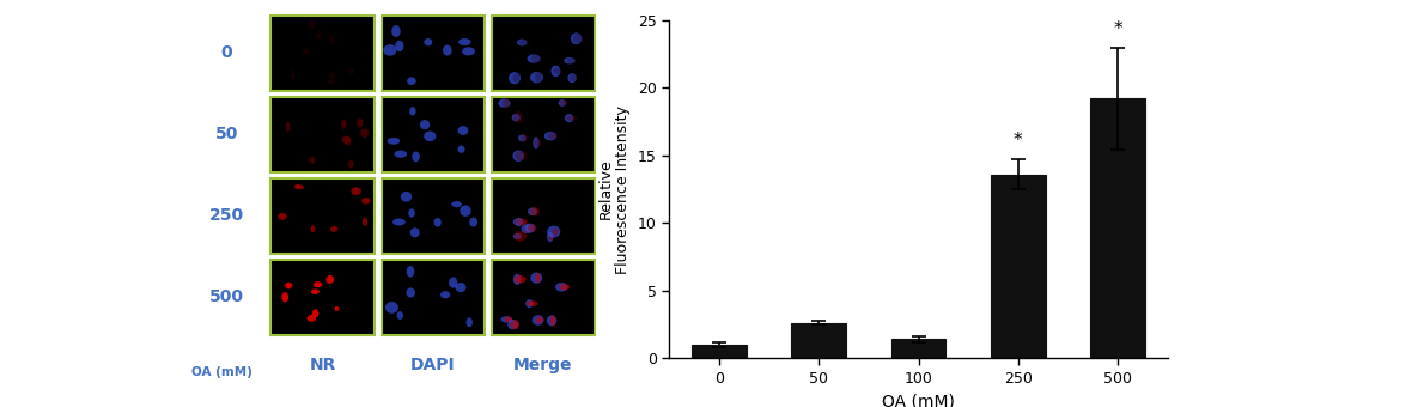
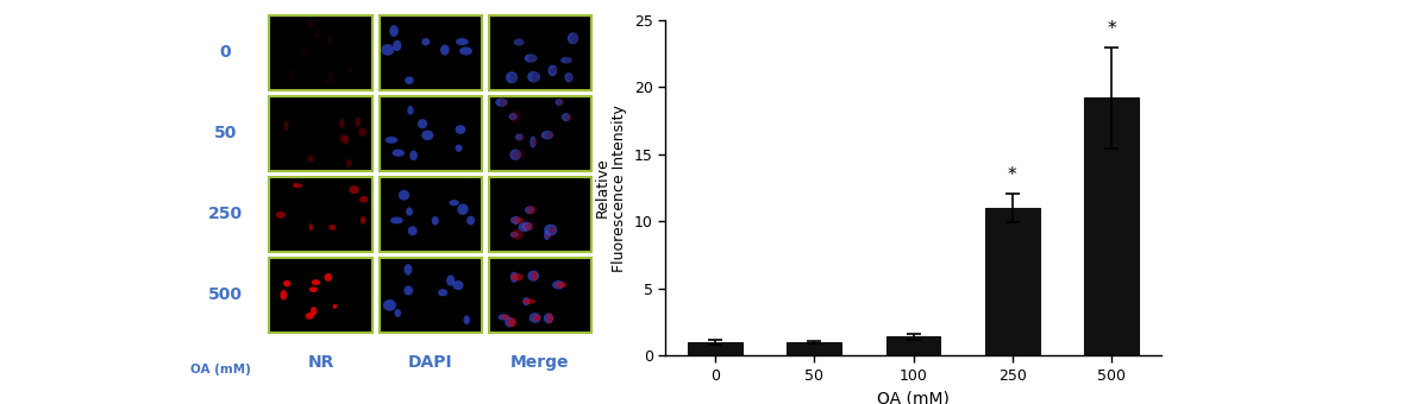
50: 2.6 -> 1.0
250: 13.6 -> 11.0
